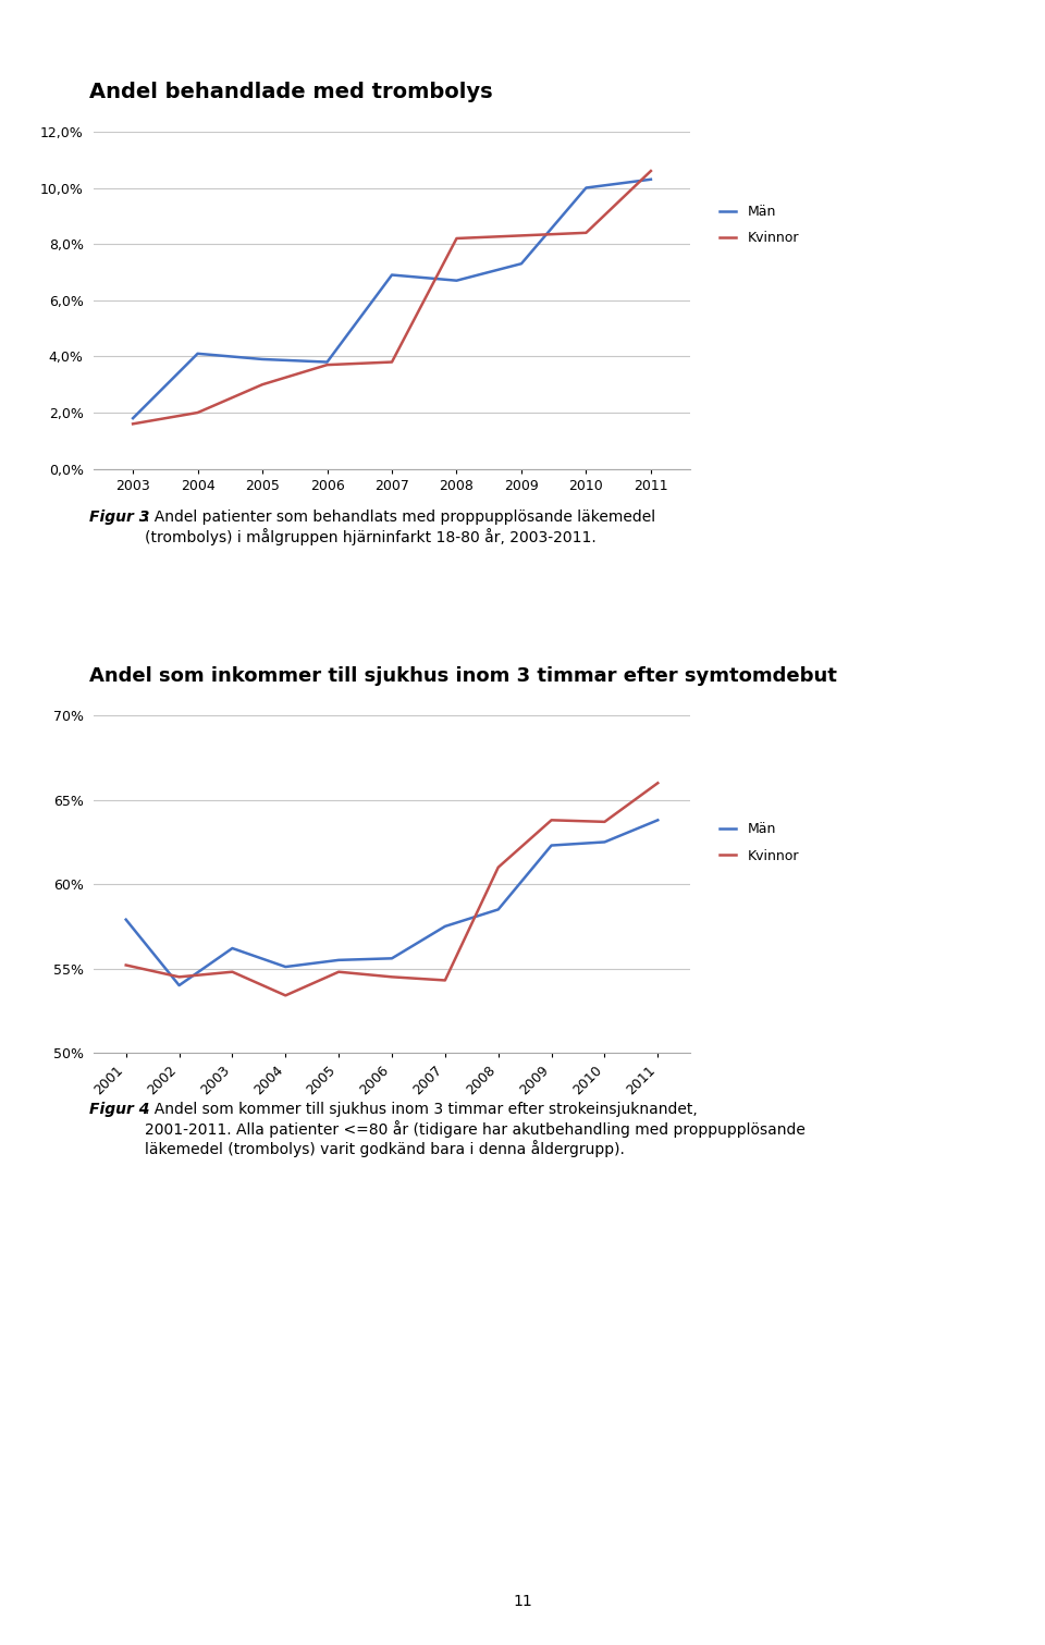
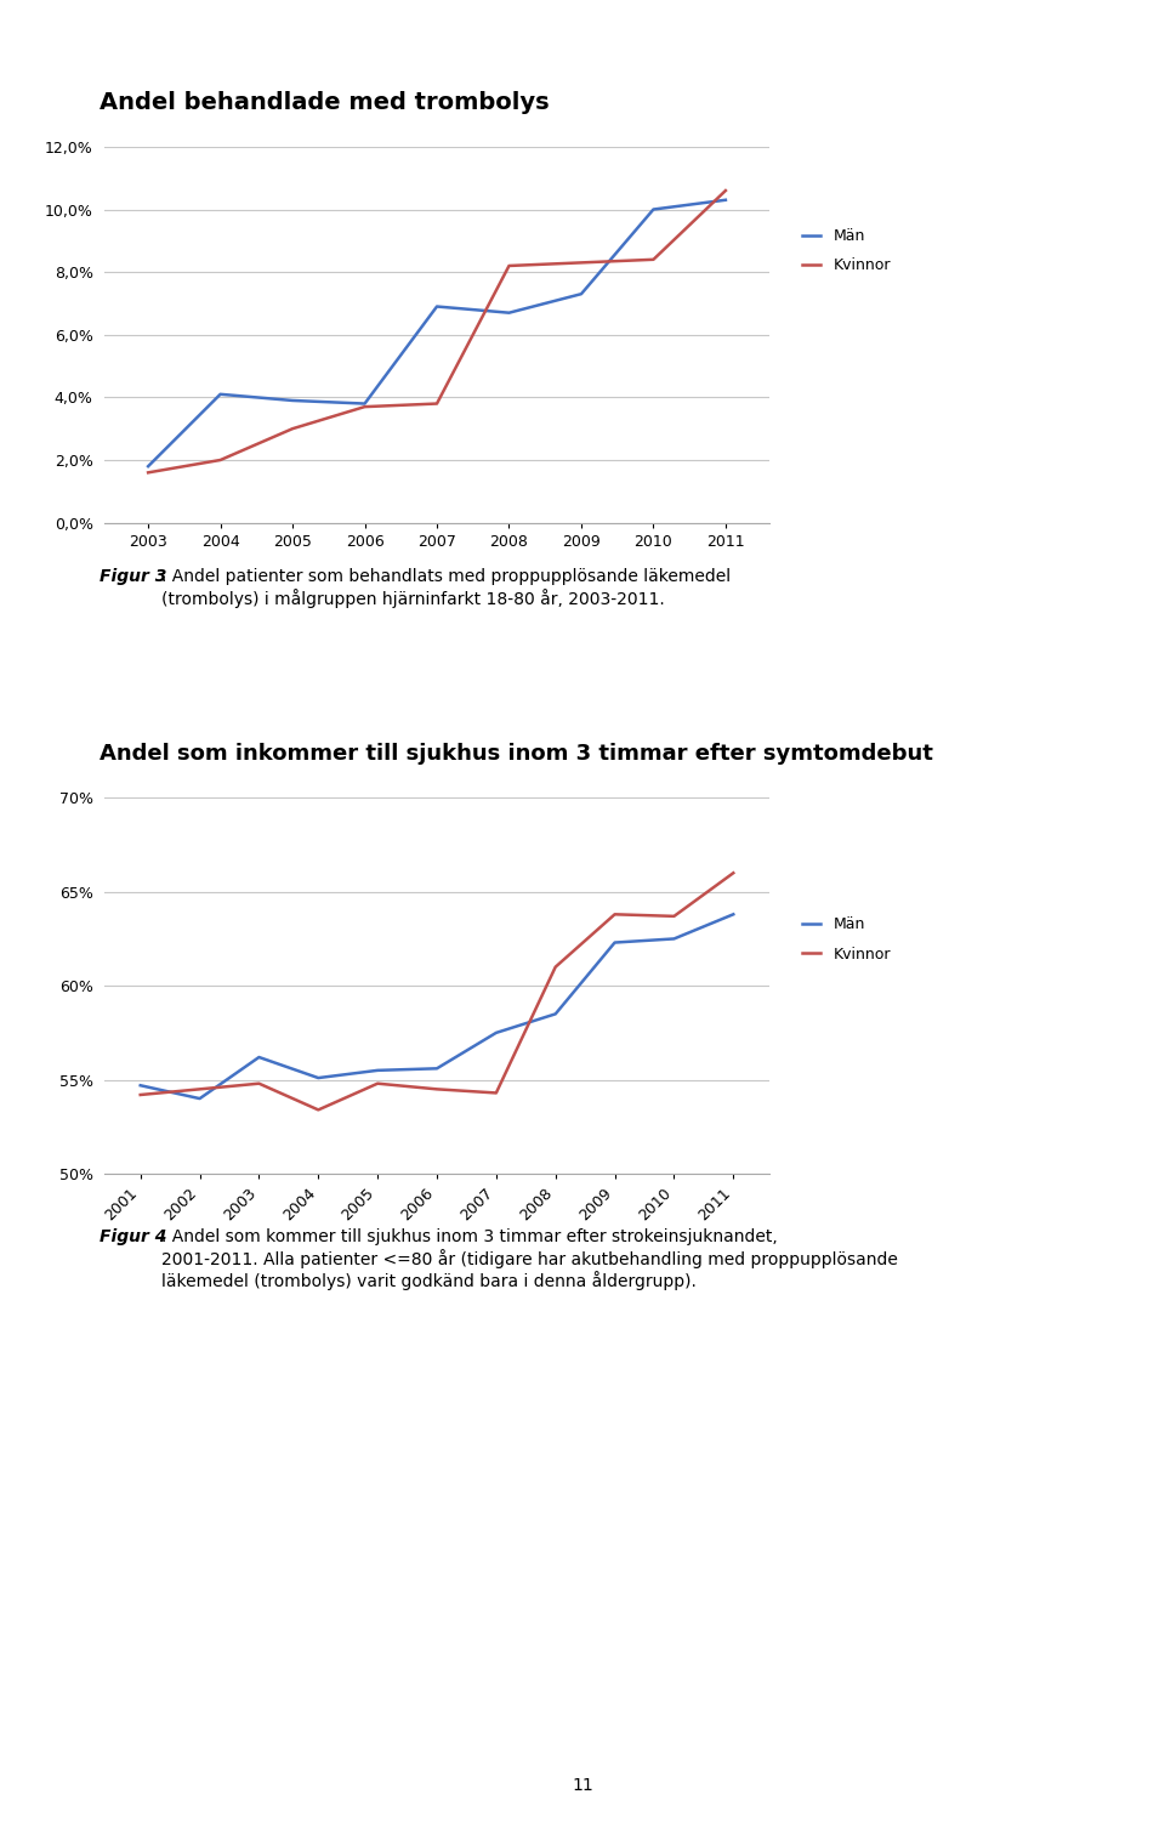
Män/2001: 57.9% -> 54.7%
Kvinnor/2001: 55.2% -> 54.2%
